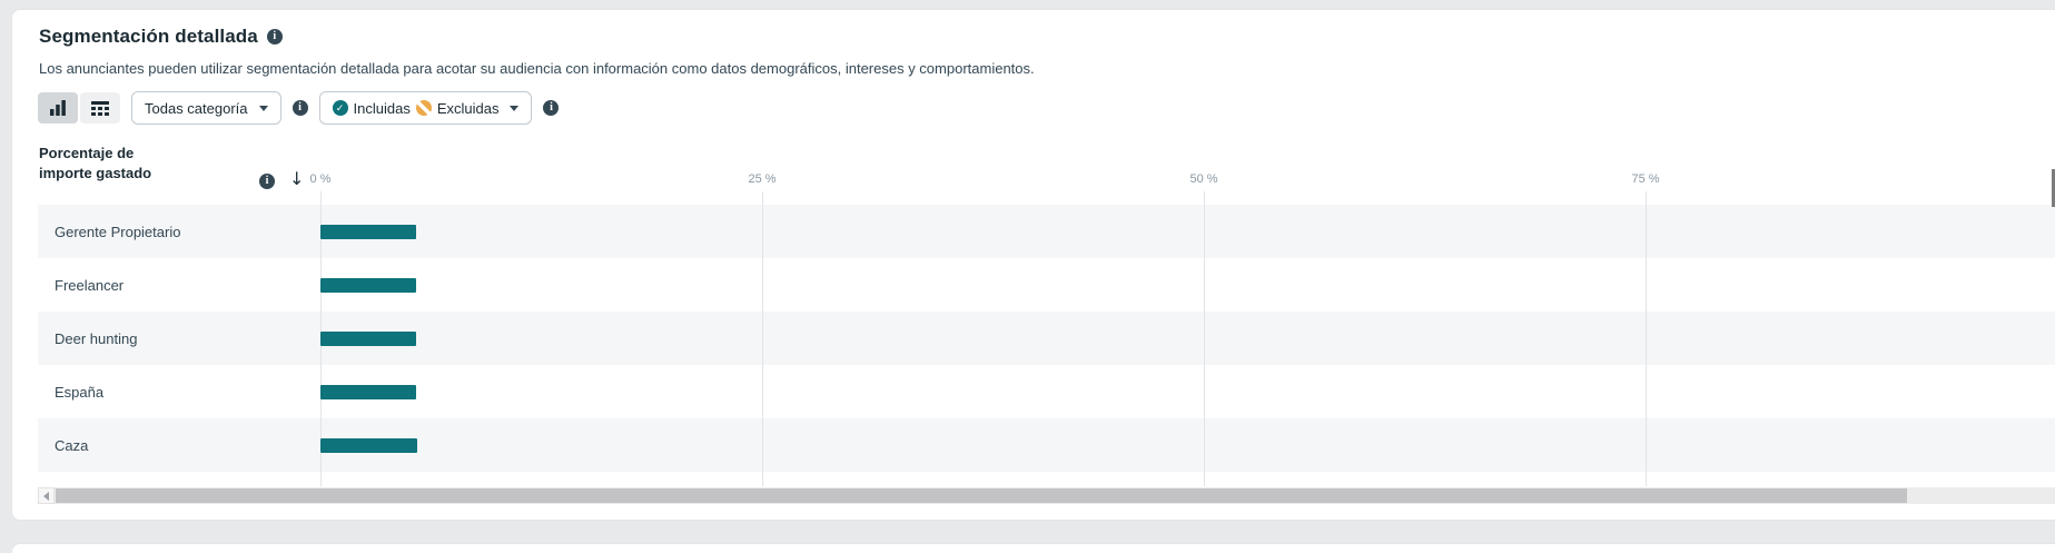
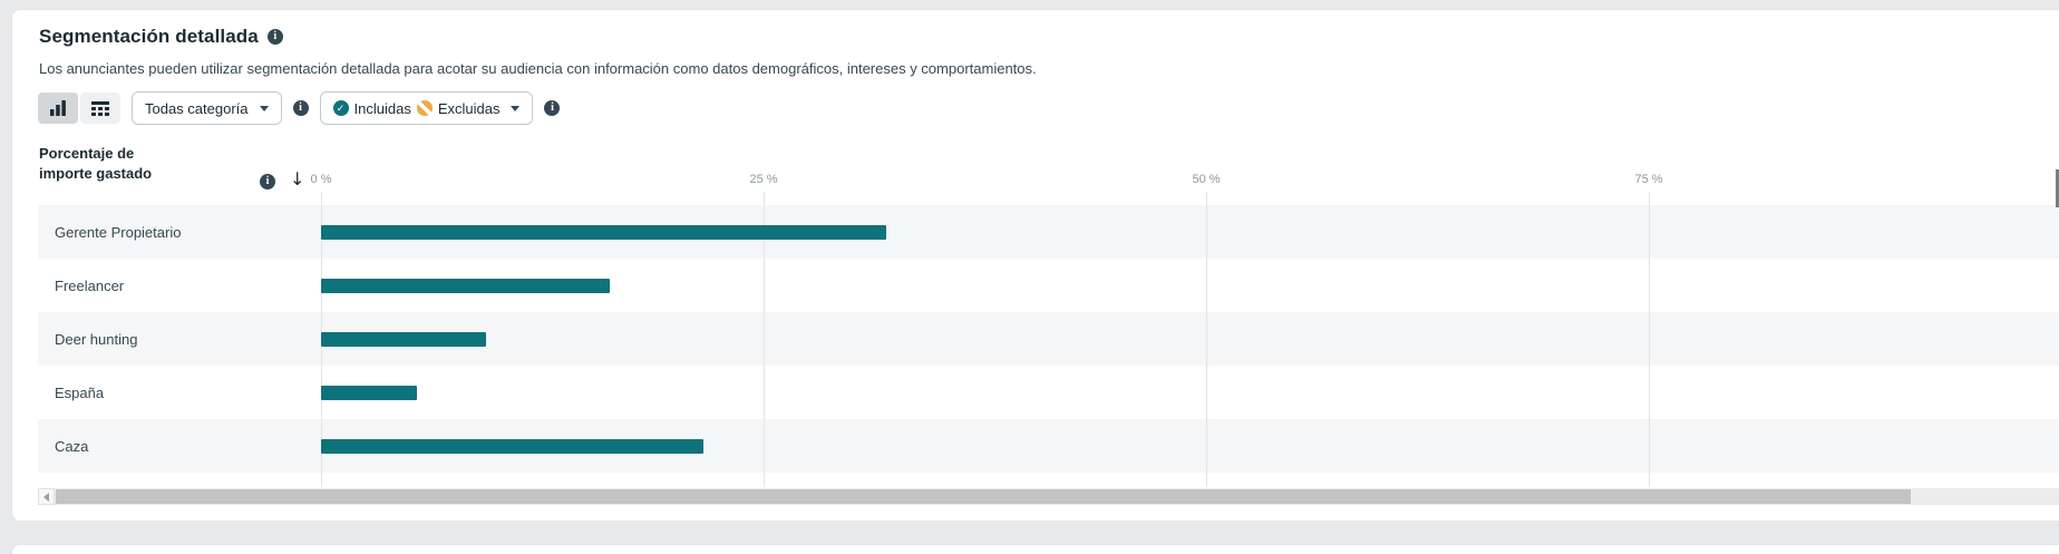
Gerente Propietario: 5.4% -> 31.9%
Freelancer: 5.4% -> 16.3%
Deer hunting: 5.4% -> 9.3%
Caza: 5.5% -> 21.6%
